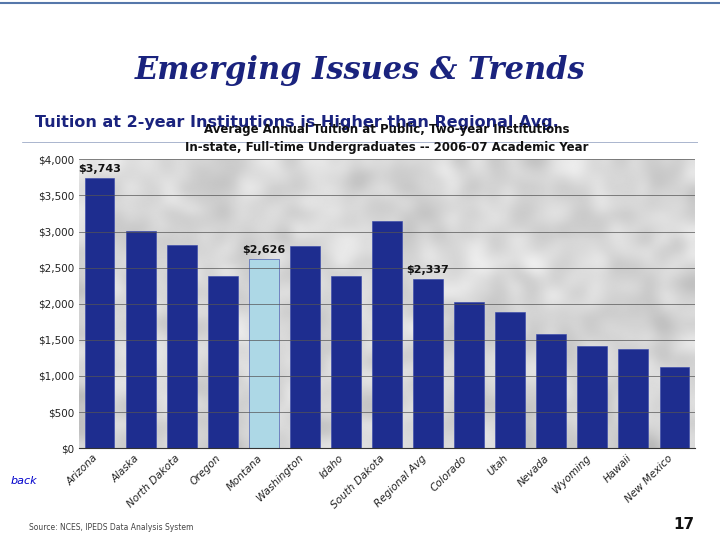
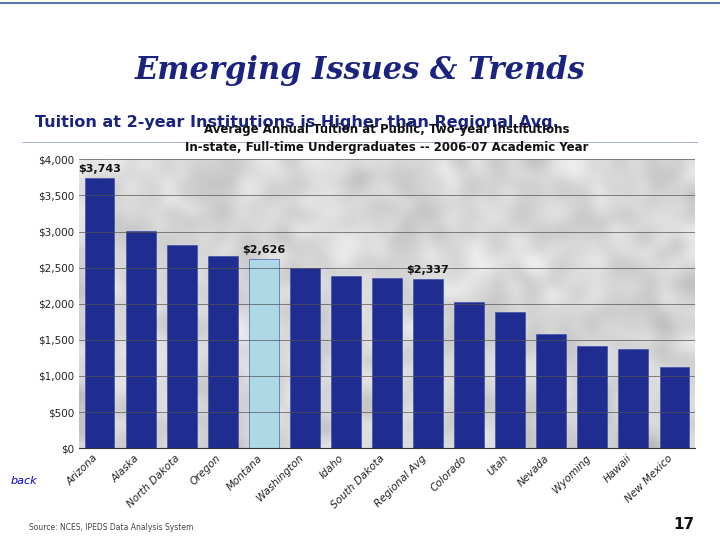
Oregon: $2,380 -> $2,660
Washington: $2,800 -> $2,490
South Dakota: $3,140 -> $2,360
